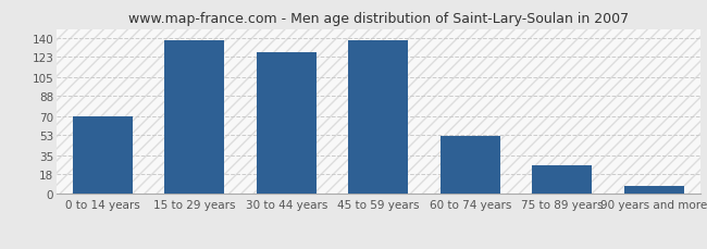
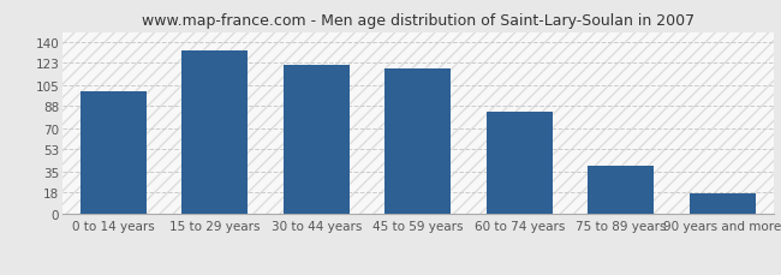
0 to 14 years: 70 -> 100
15 to 29 years: 138 -> 133
30 to 44 years: 127 -> 121
45 to 59 years: 138 -> 118
60 to 74 years: 52 -> 83
75 to 89 years: 26 -> 39
90 years and more: 7 -> 17
